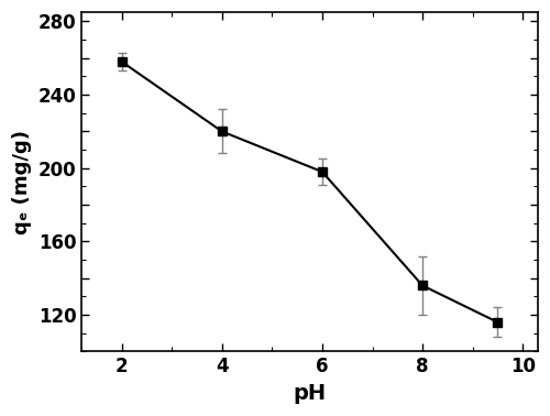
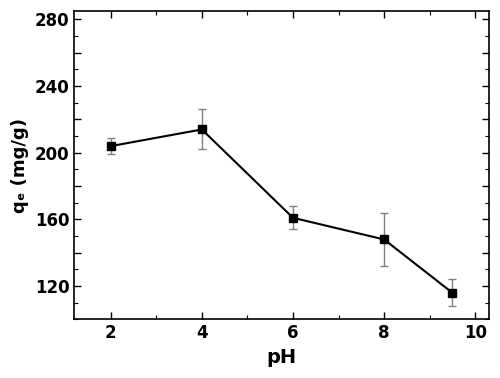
2: 258 -> 204
4: 220 -> 214
6: 198 -> 161
8: 136 -> 148
